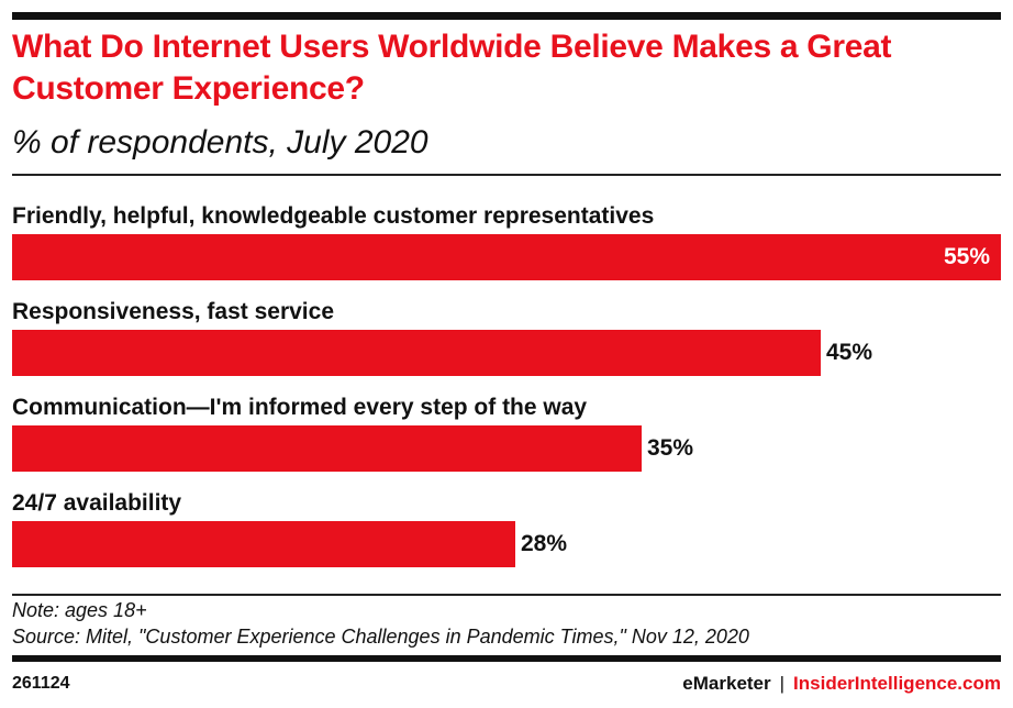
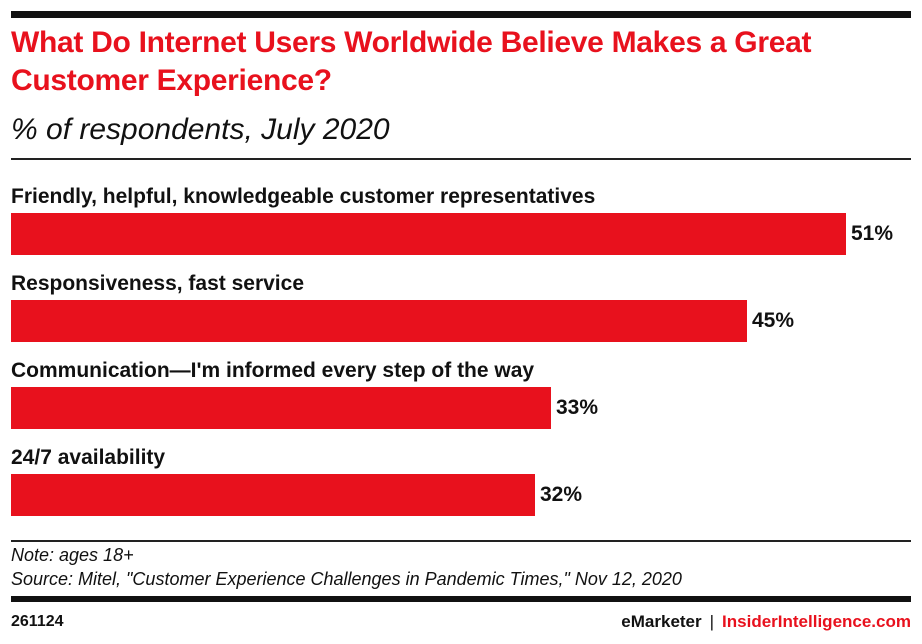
Friendly, helpful, knowledgeable customer representatives: 55% -> 51%
Communication—I'm informed every step of the way: 35% -> 33%
24/7 availability: 28% -> 32%
